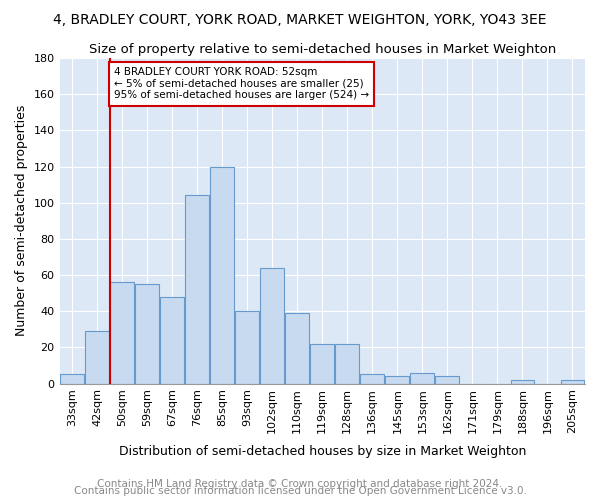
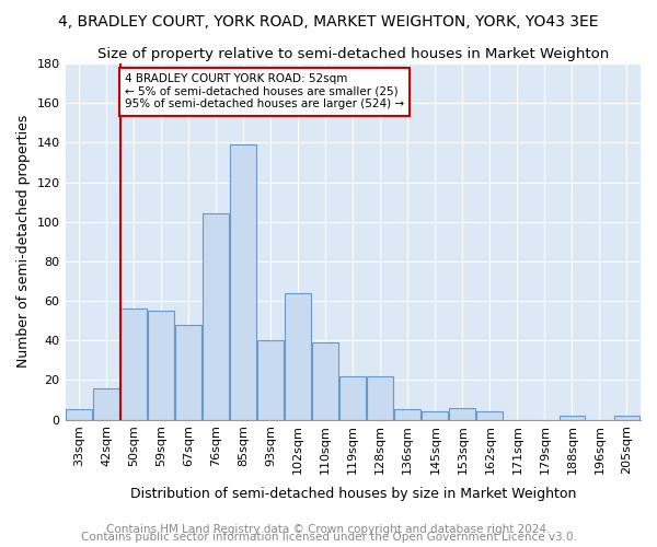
42sqm: 29 -> 16
85sqm: 120 -> 139
